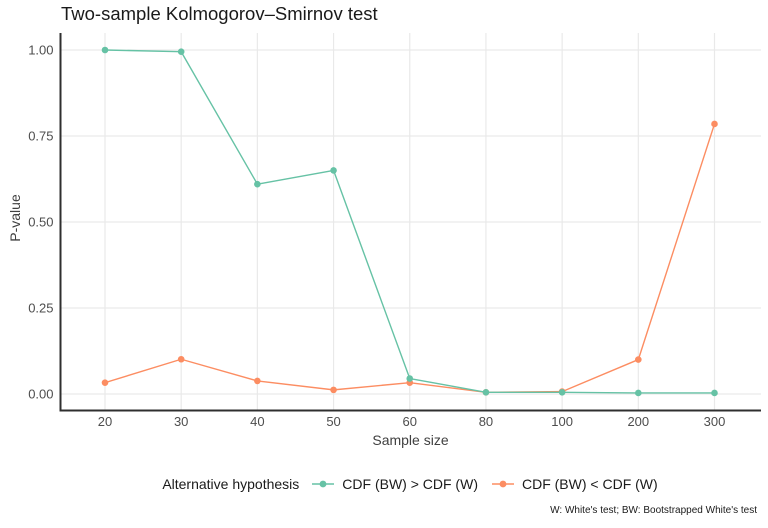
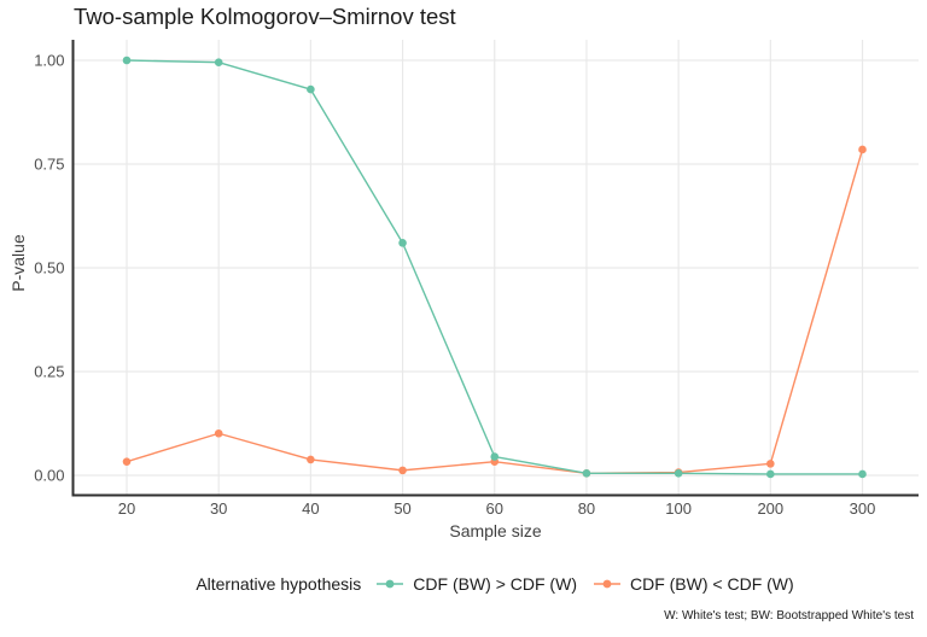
CDF (BW) > CDF (W)/40: 0.61 -> 0.93
CDF (BW) > CDF (W)/50: 0.65 -> 0.56
CDF (BW) < CDF (W)/200: 0.10 -> 0.03
